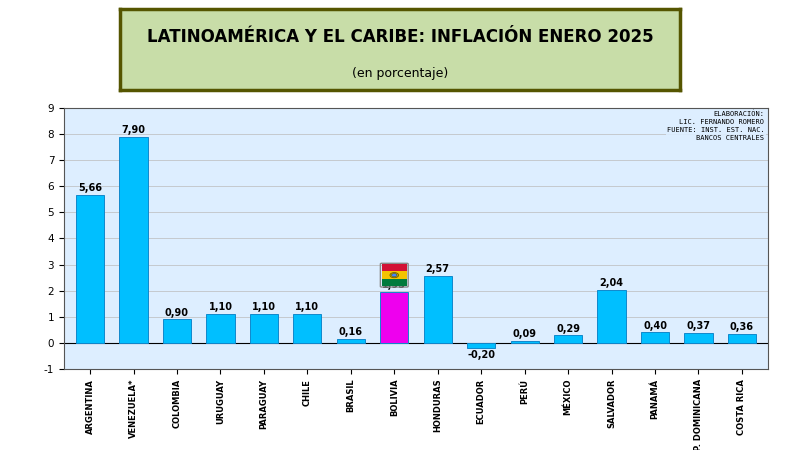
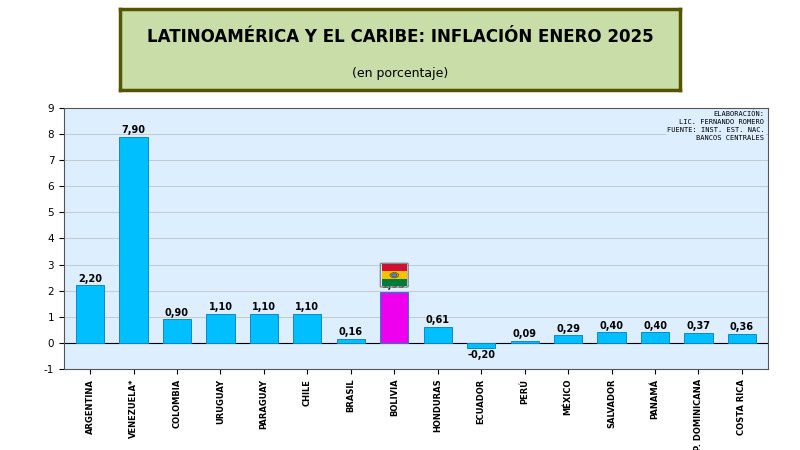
ARGENTINA: 5,66 -> 2,20
HONDURAS: 2,57 -> 0,61
SALVADOR: 2,04 -> 0,40
